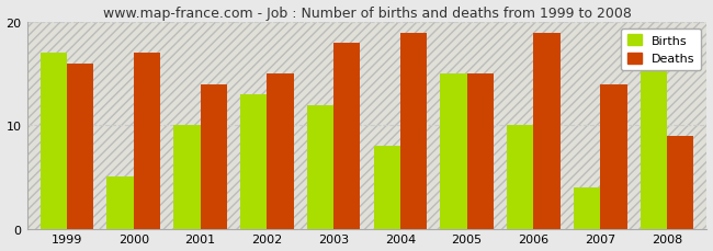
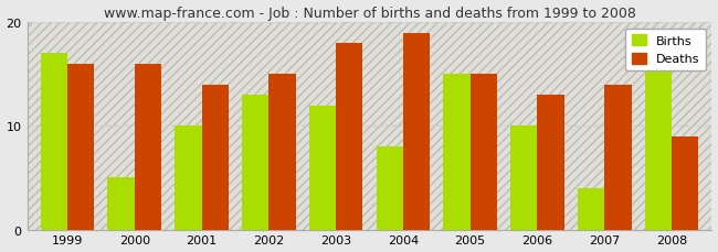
Deaths/2000: 17 -> 16
Deaths/2006: 19 -> 13
